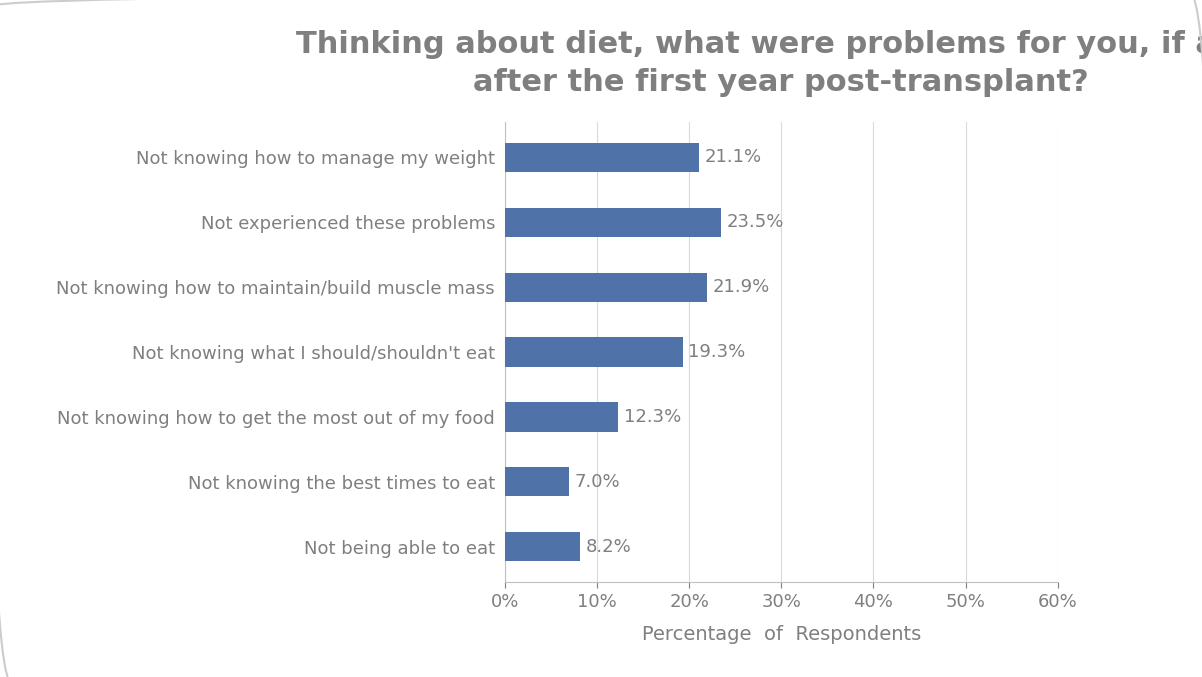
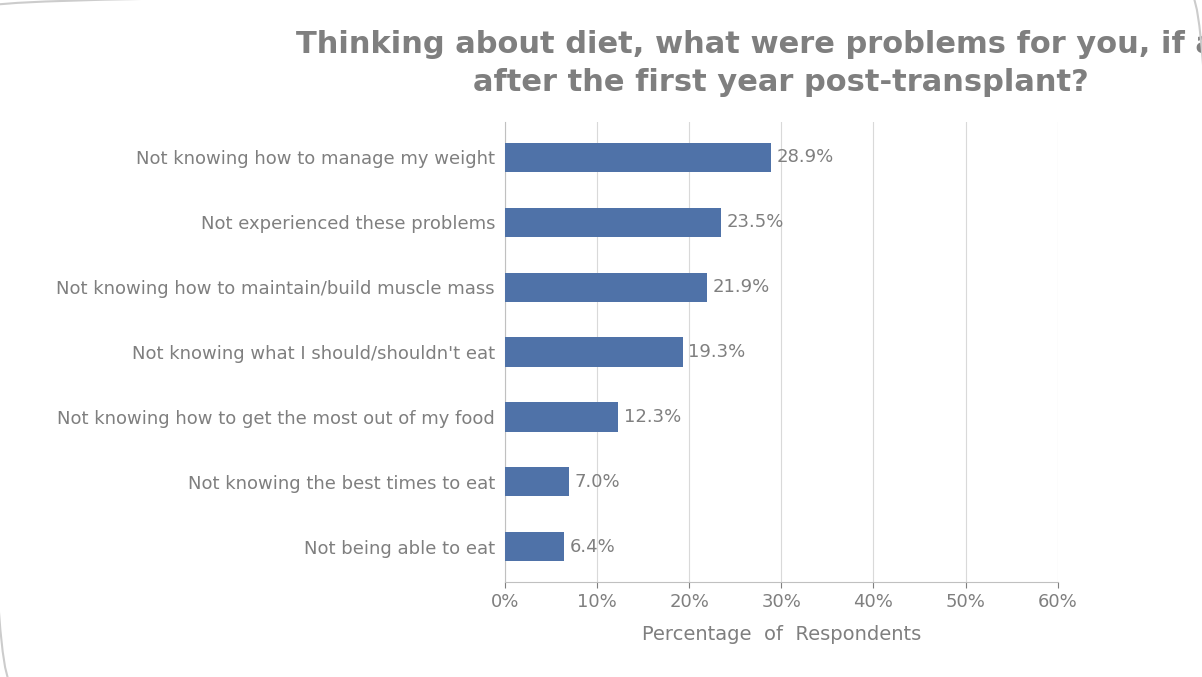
Not knowing how to manage my weight: 21.1% -> 28.9%
Not being able to eat: 8.2% -> 6.4%
